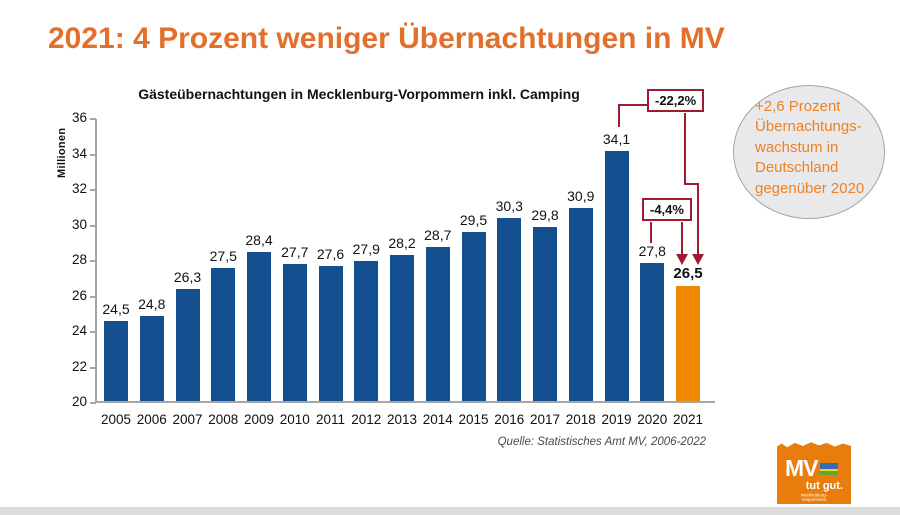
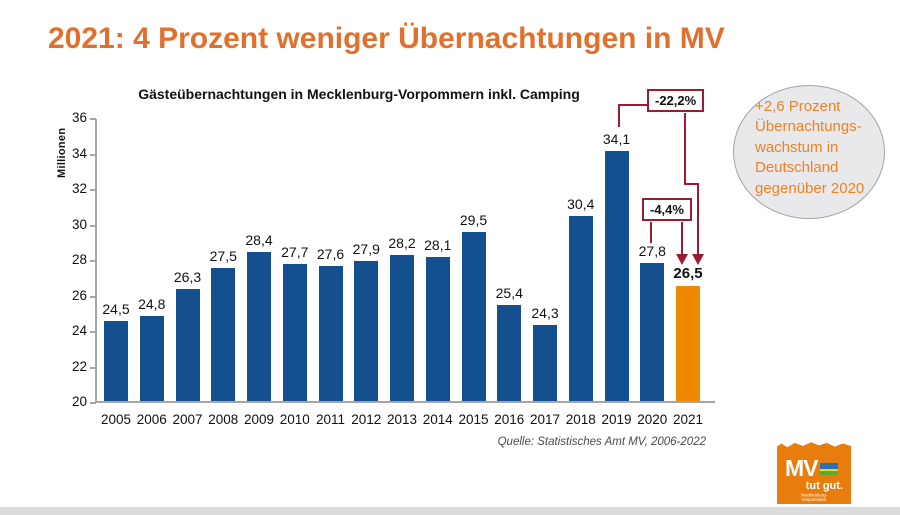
2014: 28,7 -> 28,1
2016: 30,3 -> 25,4
2017: 29,8 -> 24,3
2018: 30,9 -> 30,4
